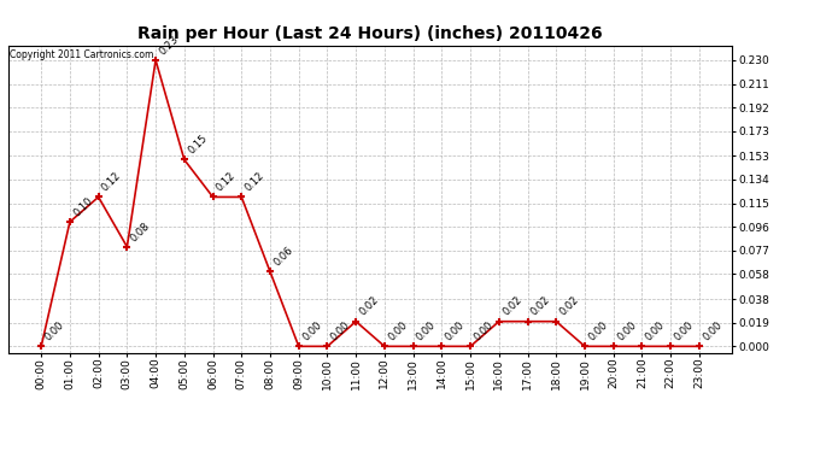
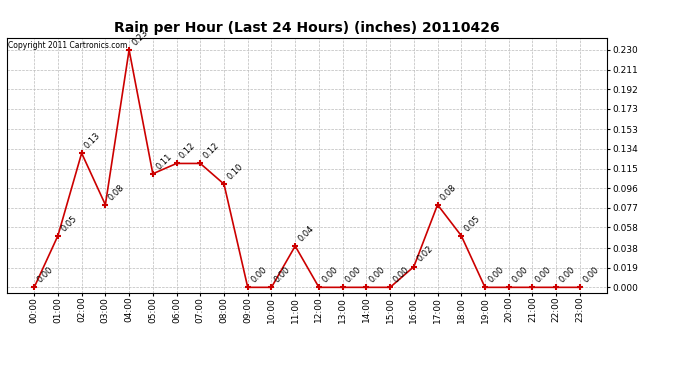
01:00: 0.10 -> 0.05
02:00: 0.12 -> 0.13
05:00: 0.15 -> 0.11
08:00: 0.06 -> 0.10
11:00: 0.02 -> 0.04
17:00: 0.02 -> 0.08
18:00: 0.02 -> 0.05
